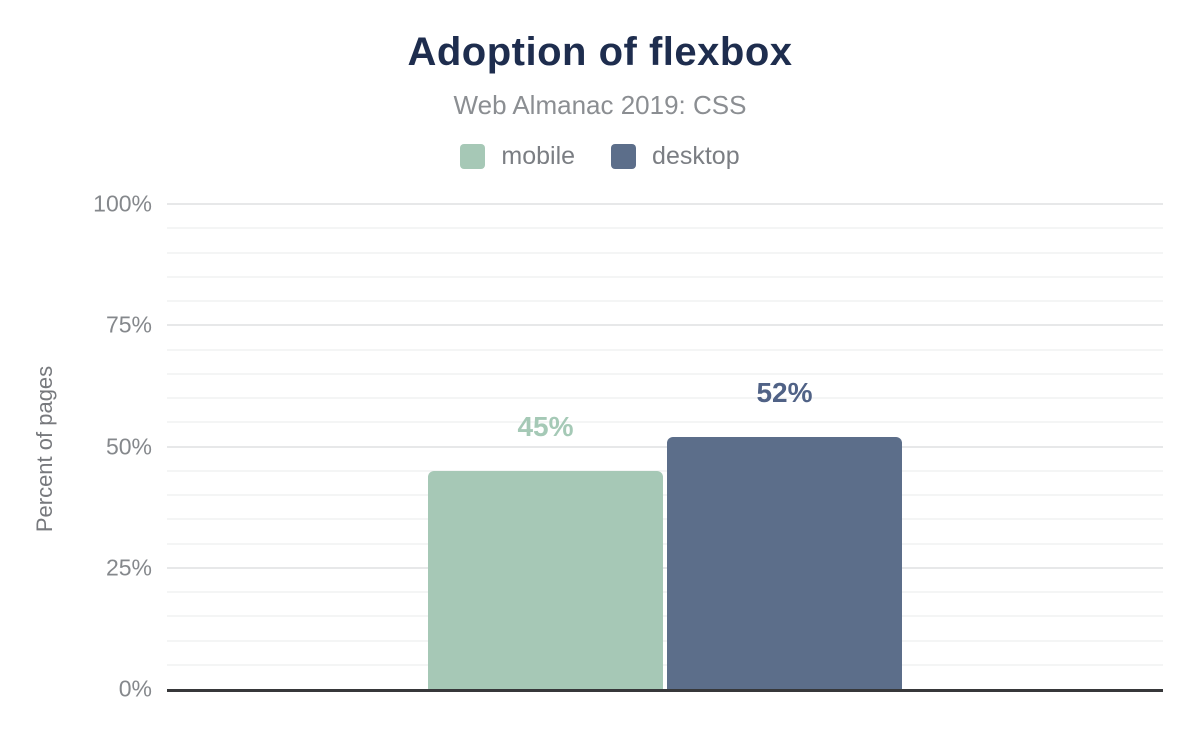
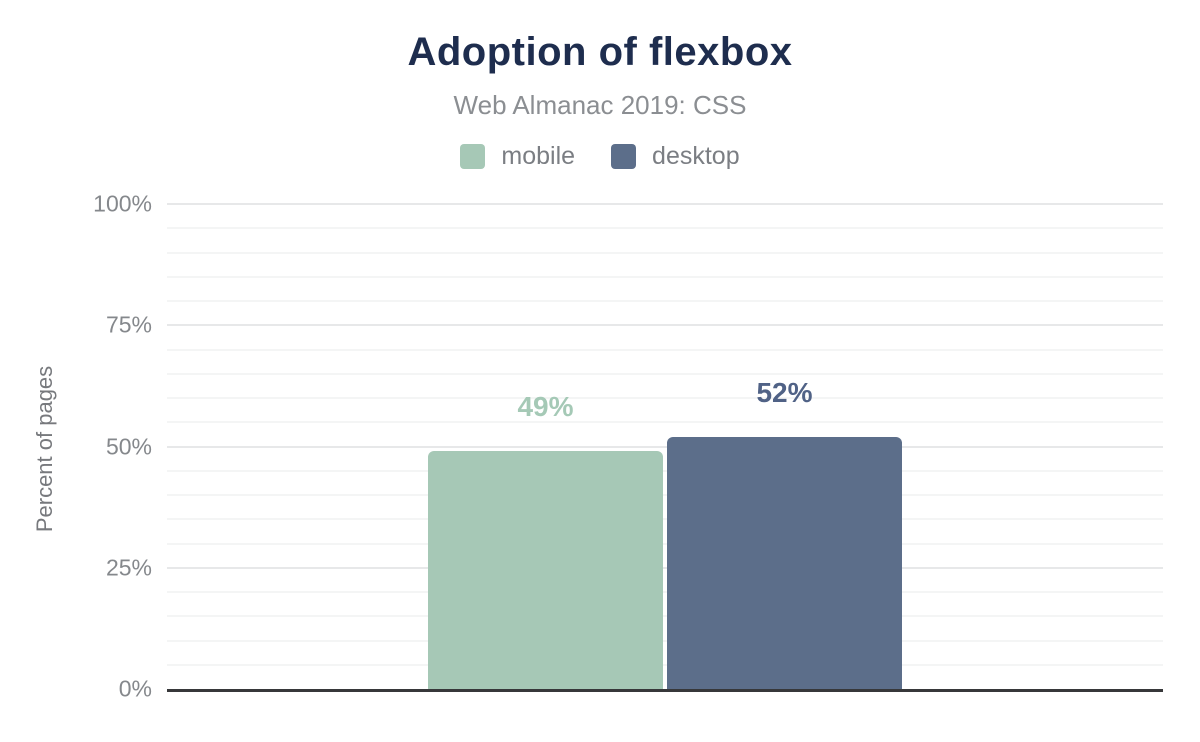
mobile: 45% -> 49%
